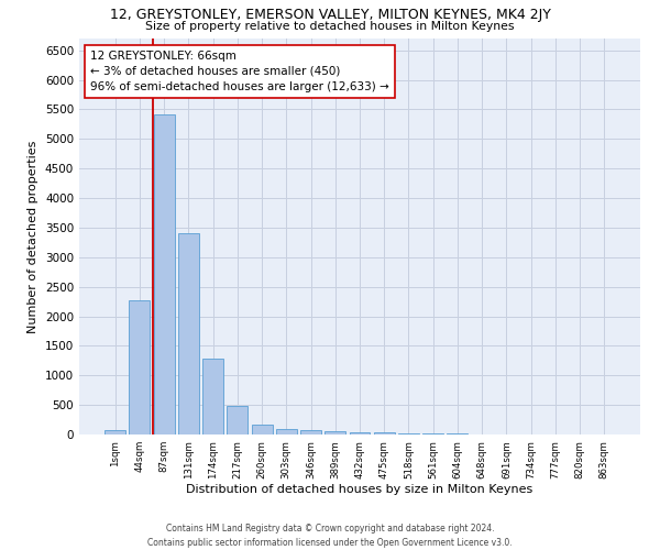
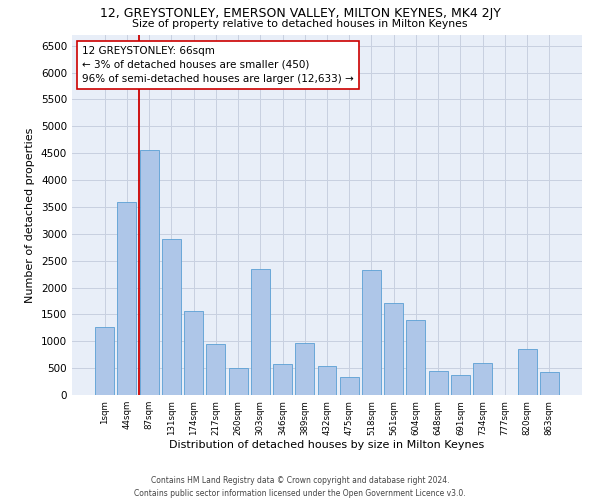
1sqm: 80 -> 1260
44sqm: 2270 -> 3600
87sqm: 5420 -> 4560
131sqm: 3400 -> 2900
174sqm: 1290 -> 1560
217sqm: 480 -> 940
260sqm: 160 -> 500
303sqm: 100 -> 2340
346sqm: 70 -> 580
389sqm: 60 -> 960
432sqm: 40 -> 540
475sqm: 40 -> 340
518sqm: 20 -> 2320
561sqm: 20 -> 1720
604sqm: 10 -> 1400
648sqm: 10 -> 440
691sqm: 0 -> 380
734sqm: 0 -> 600
820sqm: 0 -> 860
863sqm: 0 -> 420
